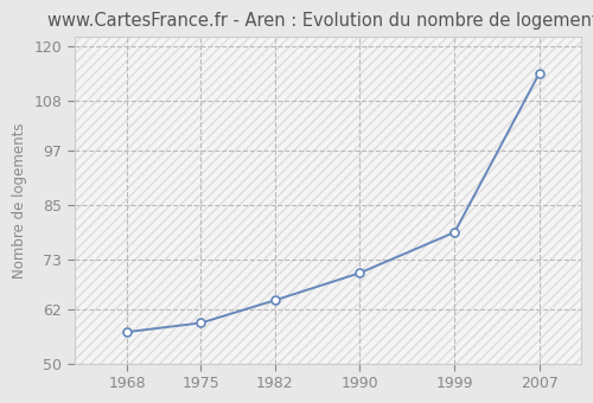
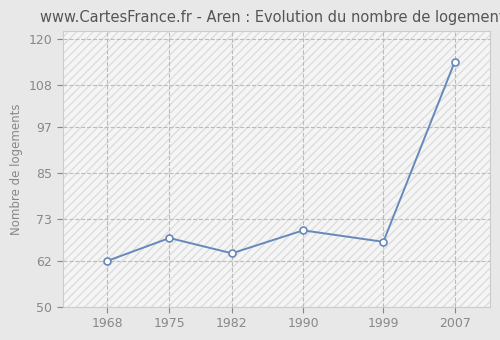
1968: 57 -> 62
1975: 59 -> 68
1999: 79 -> 67
